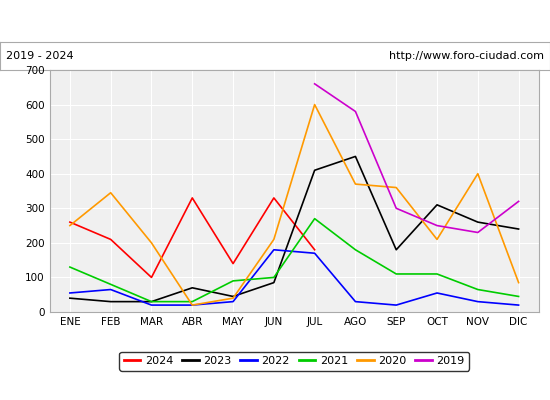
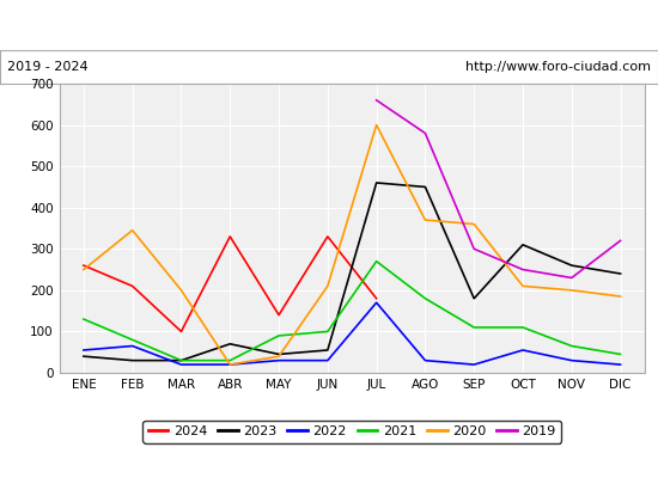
2023/JUN: 85 -> 55
2022/JUN: 180 -> 30
2023/JUL: 410 -> 460
2020/NOV: 400 -> 200
2020/DIC: 85 -> 185
